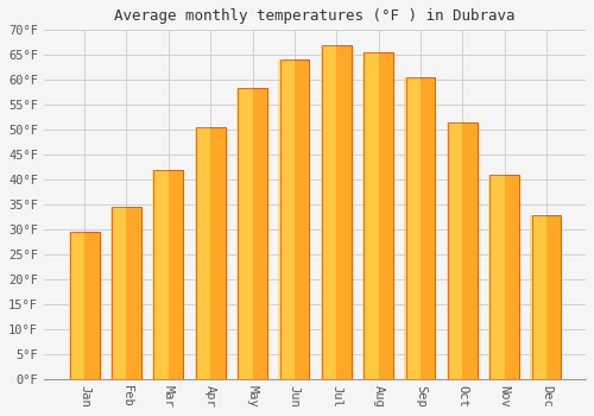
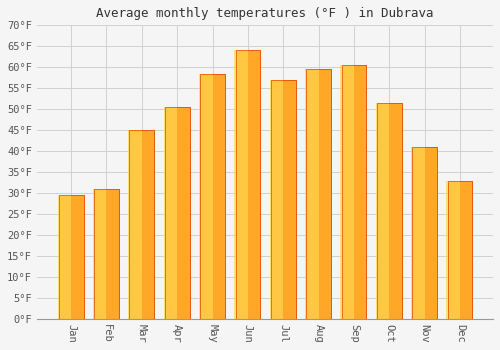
Feb: 34.5°F -> 31.0°F
Mar: 42.0°F -> 45.0°F
Jul: 67.0°F -> 57.0°F
Aug: 65.5°F -> 59.5°F
